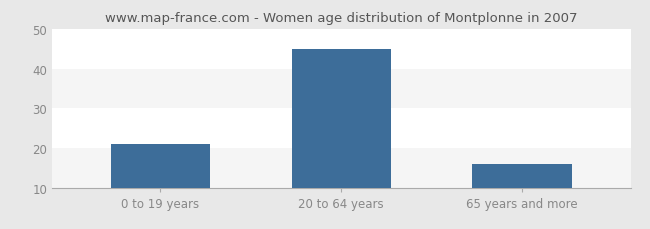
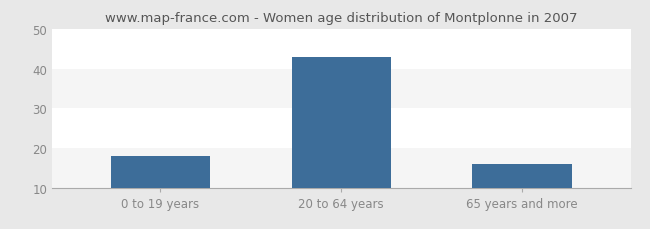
0 to 19 years: 21 -> 18
20 to 64 years: 45 -> 43
